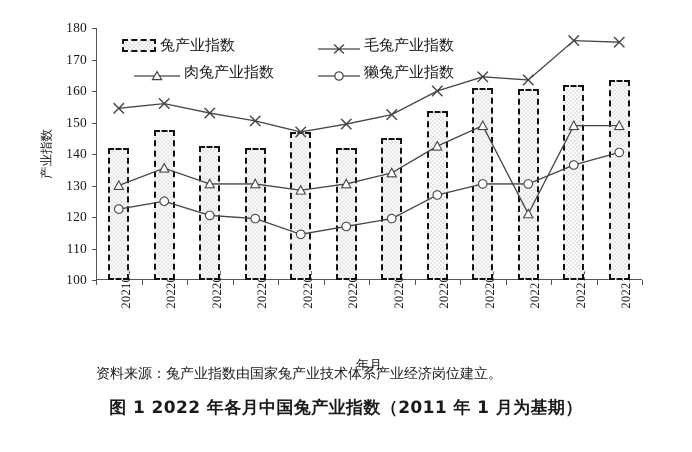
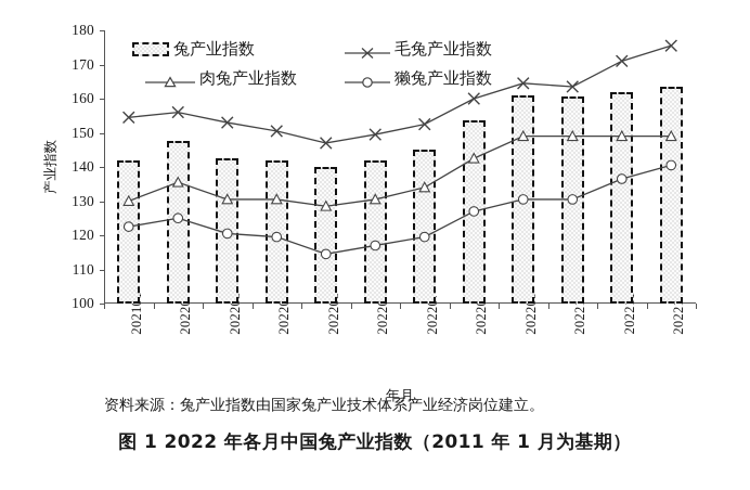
兔产业指数/202205: 147 -> 140
肉兔产业指数/202210: 121 -> 149
毛兔产业指数/202211: 176 -> 171
